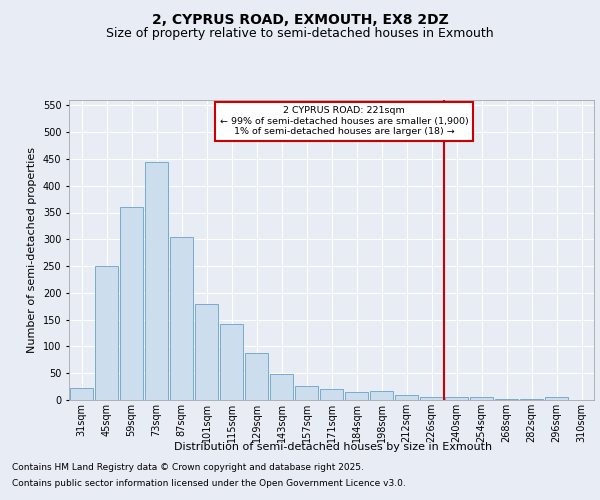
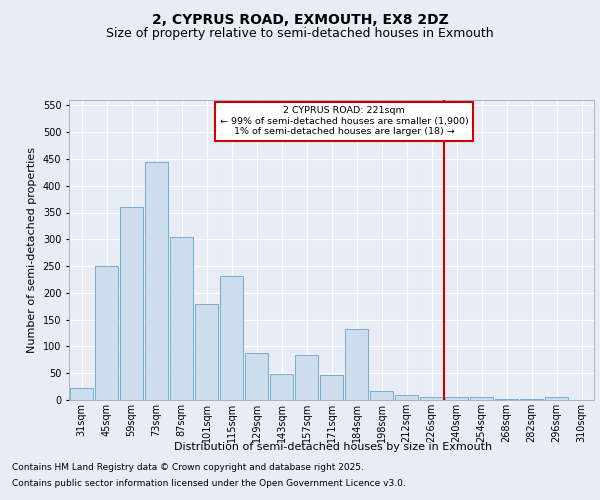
115sqm: 142 -> 232
157sqm: 27 -> 84
171sqm: 20 -> 46
184sqm: 15 -> 132
